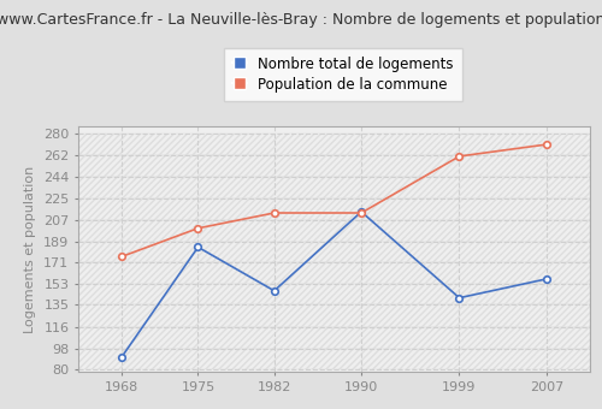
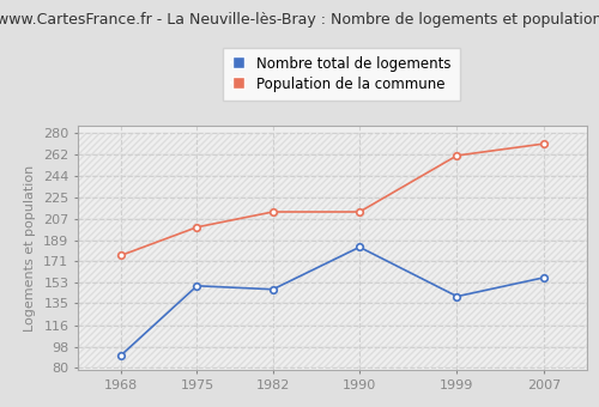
Nombre total de logements/1975: 184 -> 150
Nombre total de logements/1990: 214 -> 183
